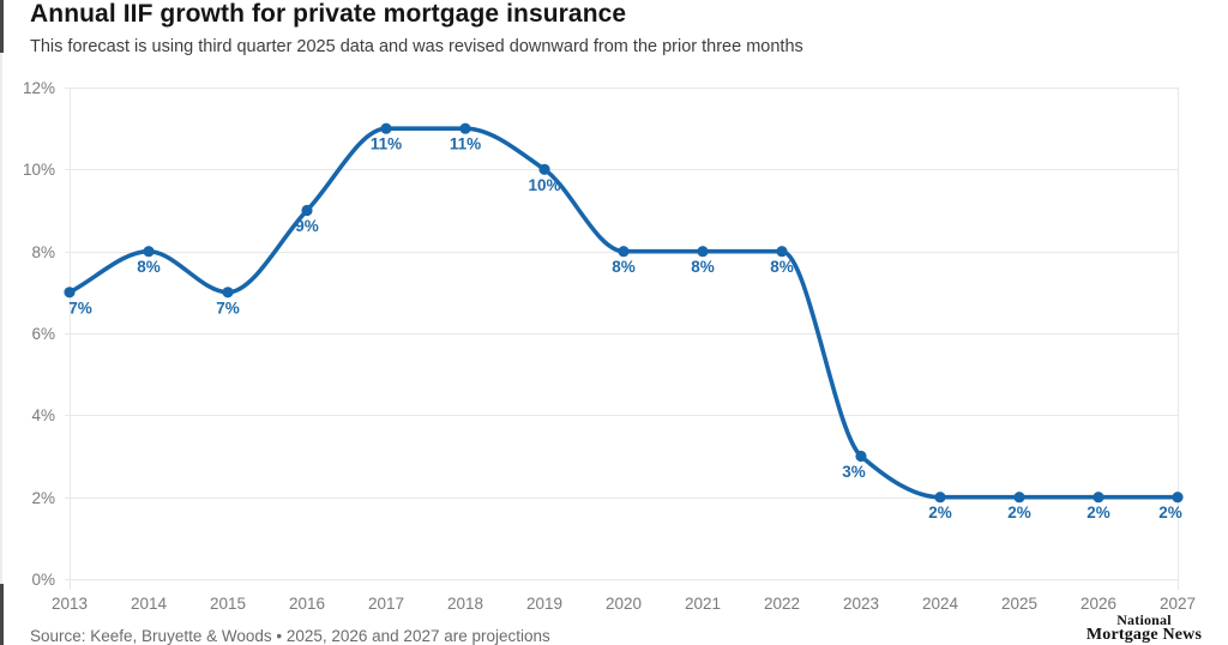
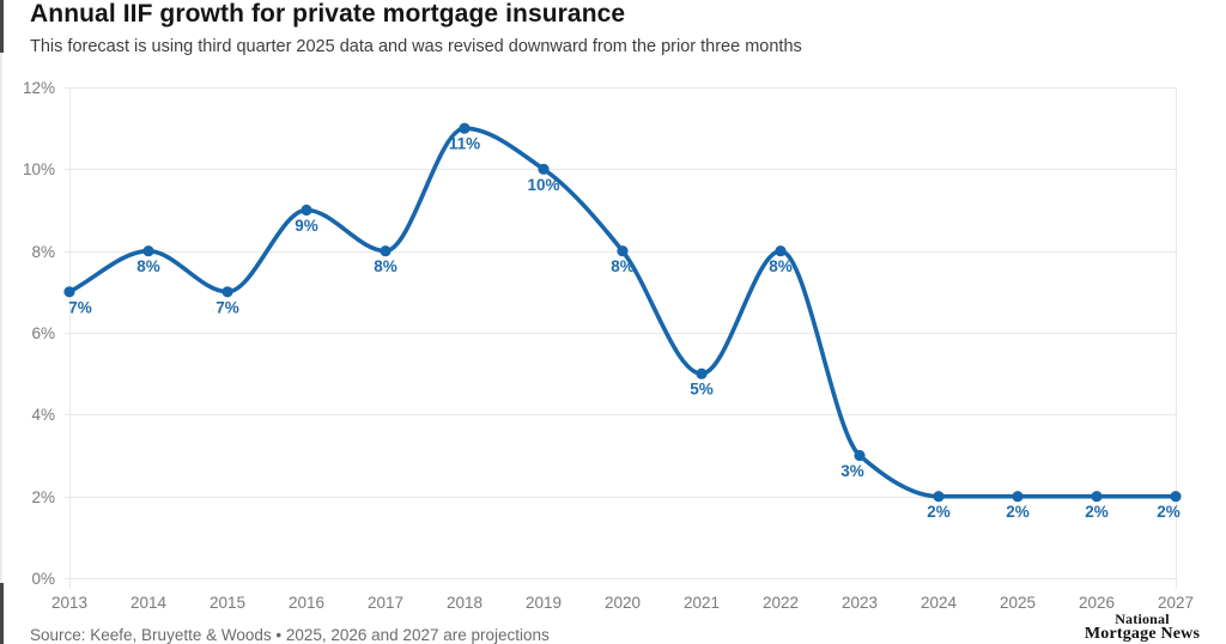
2017: 11% -> 8%
2021: 8% -> 5%
